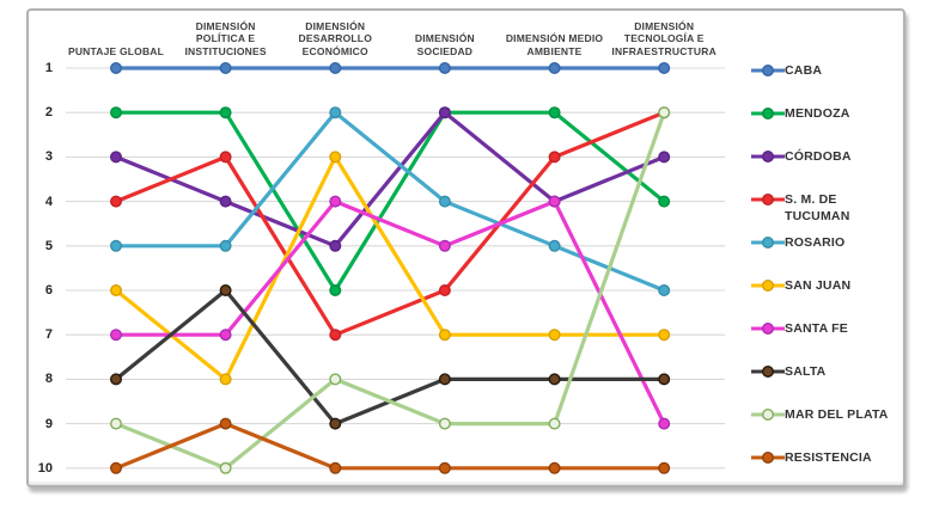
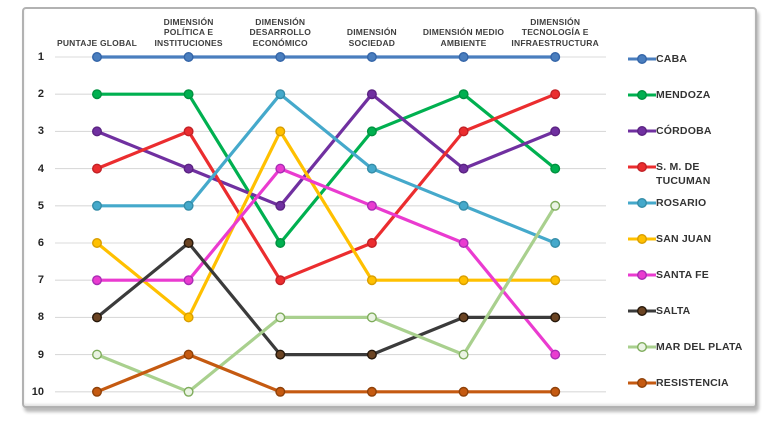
MENDOZA/DIMENSIÓN SOCIEDAD: 2 -> 3
SALTA/DIMENSIÓN SOCIEDAD: 8 -> 9
MAR DEL PLATA/DIMENSIÓN SOCIEDAD: 9 -> 8
SANTA FE/DIMENSIÓN MEDIO AMBIENTE: 4 -> 6
MAR DEL PLATA/DIMENSIÓN TECNOLOGÍA E INFRAESTRUCTURA: 2 -> 5
